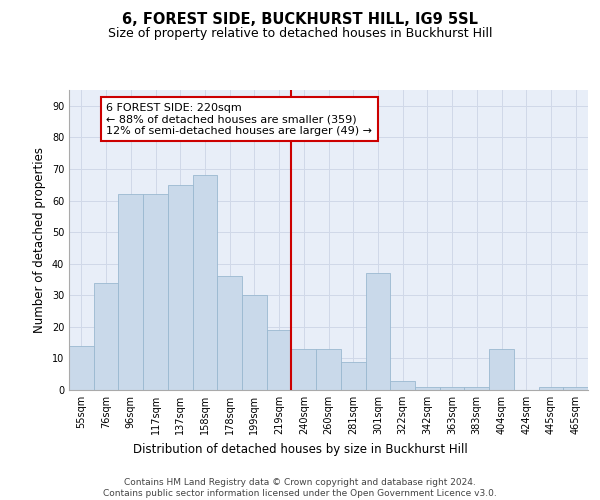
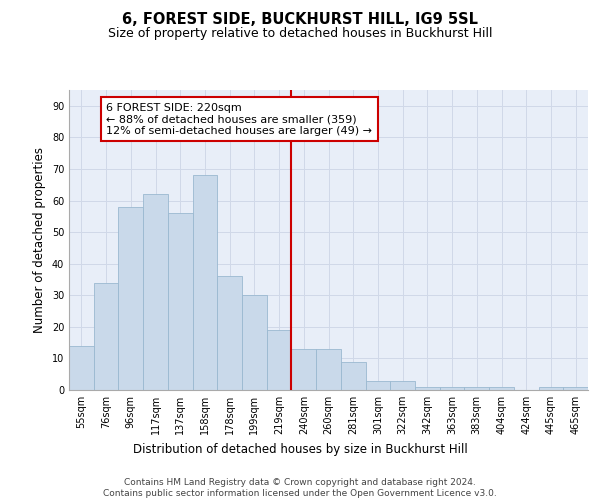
96sqm: 62 -> 58
137sqm: 65 -> 56
301sqm: 37 -> 3
404sqm: 13 -> 1
